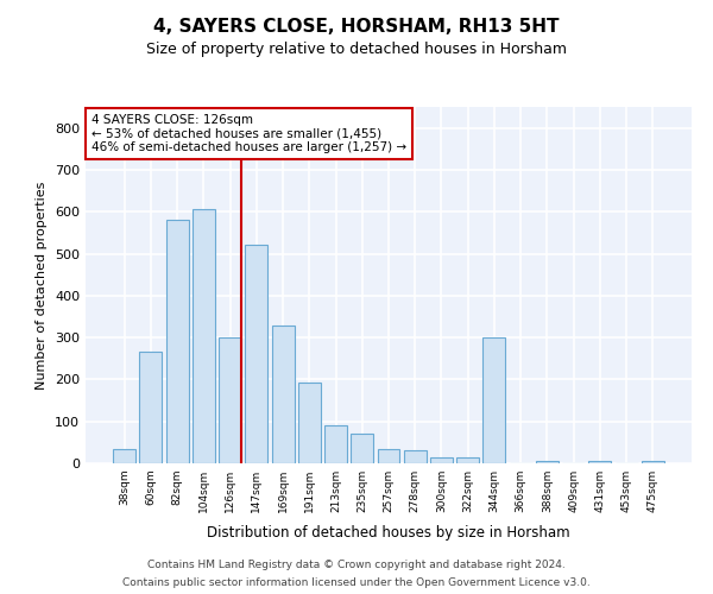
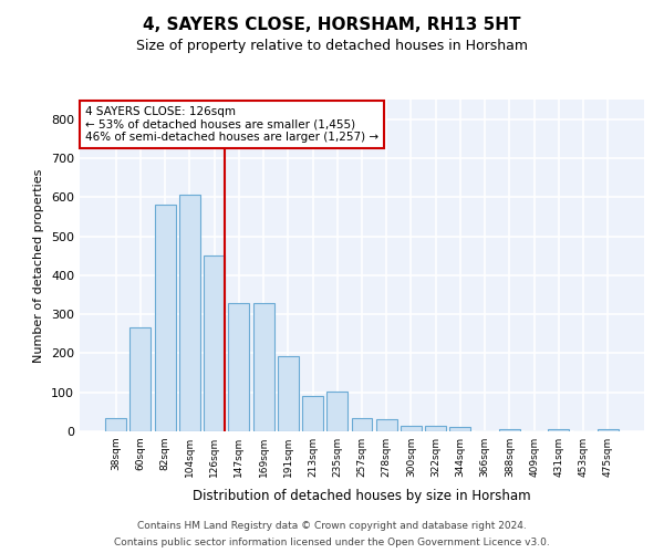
126sqm: 300 -> 450
147sqm: 520 -> 328
235sqm: 70 -> 101
344sqm: 300 -> 10
